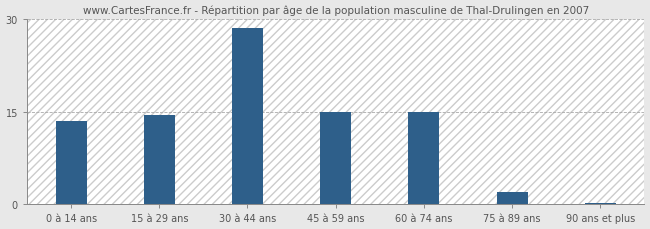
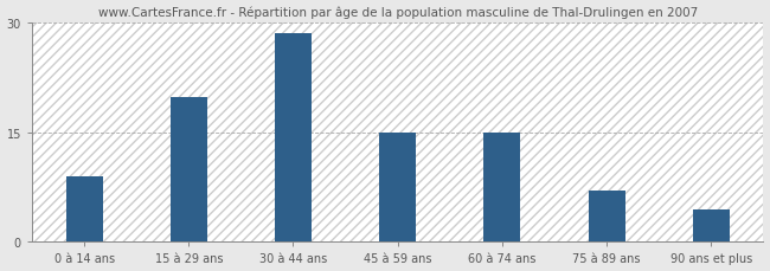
0 à 14 ans: 13.5 -> 9.0
15 à 29 ans: 14.5 -> 19.8
75 à 89 ans: 2.0 -> 7.0
90 ans et plus: 0.3 -> 4.4
